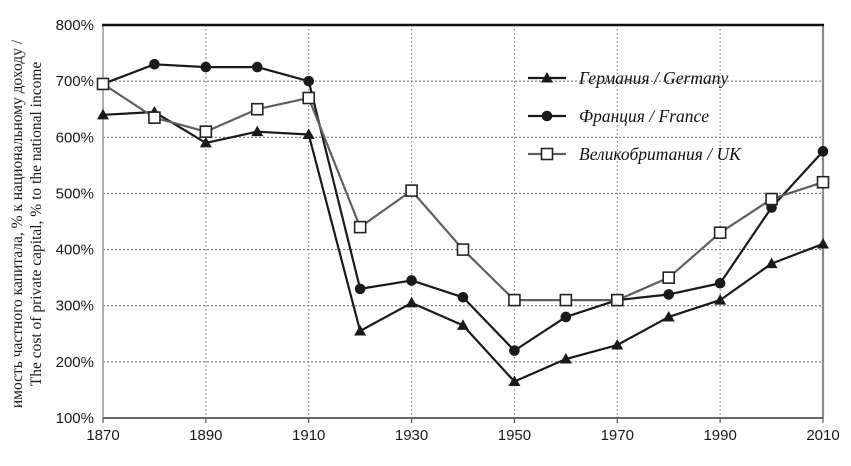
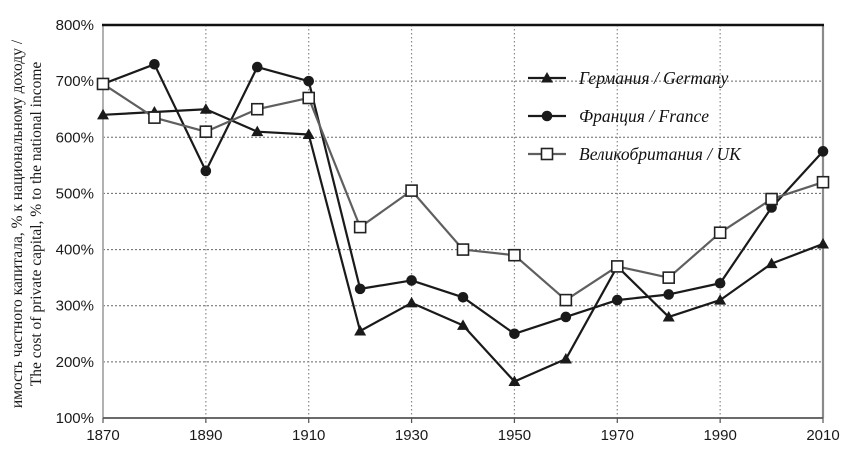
Германия / Germany/1890: 590% -> 650%
Франция / France/1890: 720% -> 540%
Франция / France/1950: 220% -> 250%
Великобритания / UK/1950: 310% -> 390%
Германия / Germany/1970: 230% -> 370%
Великобритания / UK/1970: 310% -> 370%
